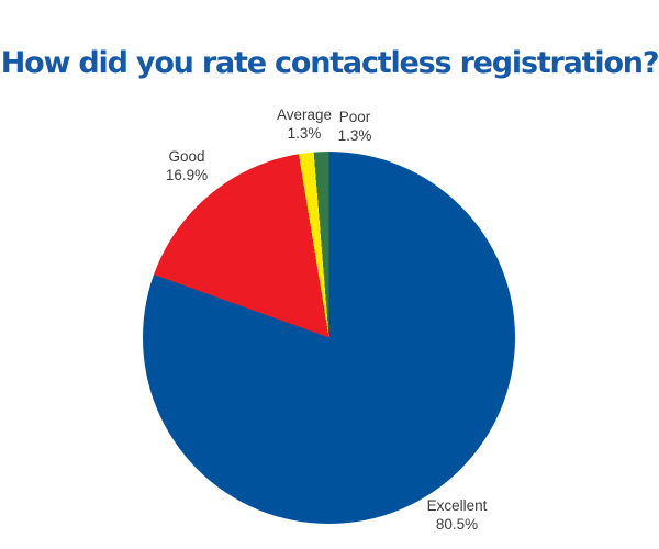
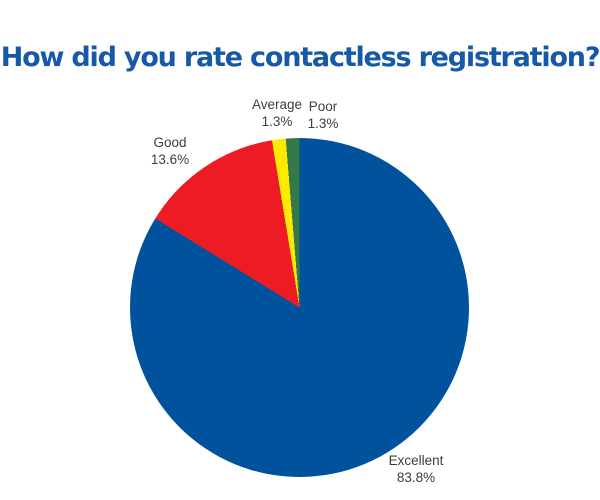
Excellent: 80.5% -> 83.8%
Good: 16.9% -> 13.6%
